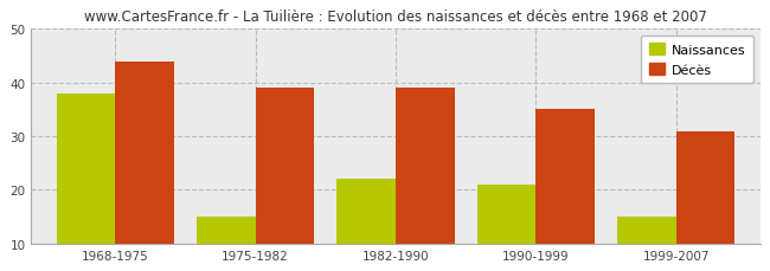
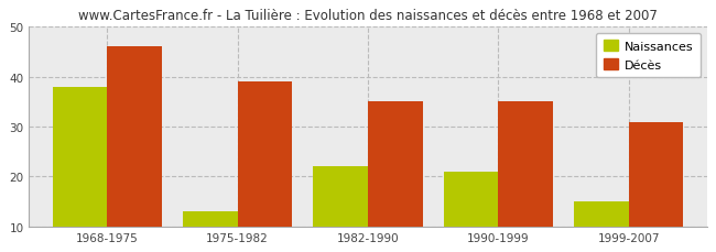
Décès/1968-1975: 44 -> 46
Naissances/1975-1982: 15 -> 13
Décès/1982-1990: 39 -> 35
